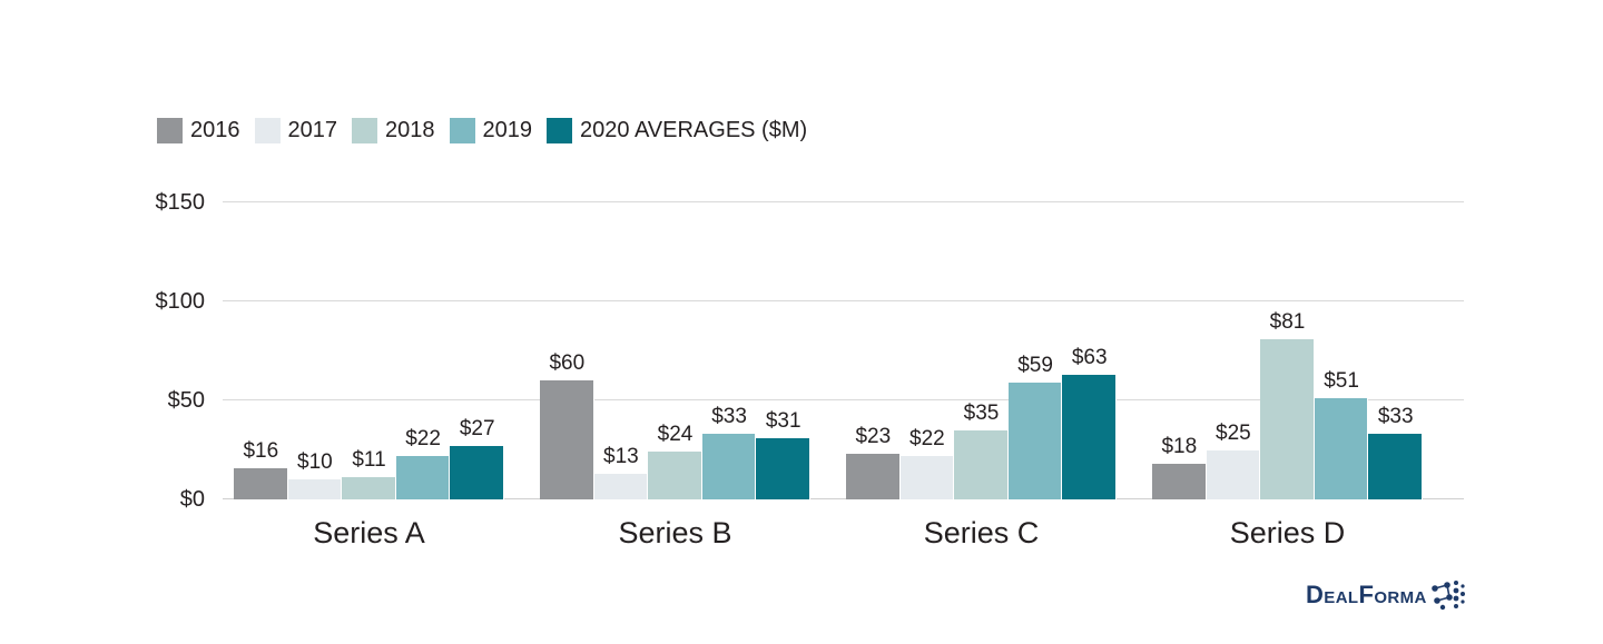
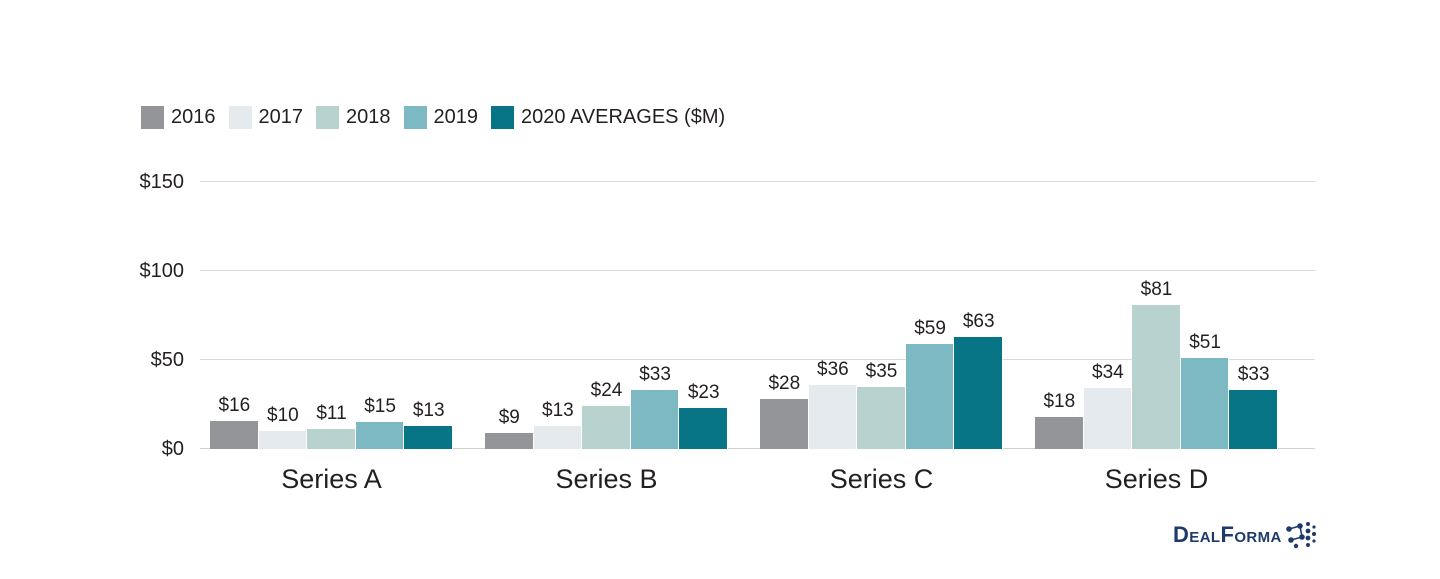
2019/Series A: $22 -> $15
2020 AVERAGES ($M)/Series A: $27 -> $13
2016/Series B: $60 -> $9
2020 AVERAGES ($M)/Series B: $31 -> $23
2016/Series C: $23 -> $28
2017/Series C: $22 -> $36
2017/Series D: $25 -> $34
